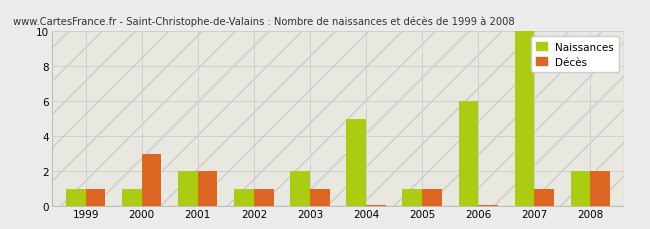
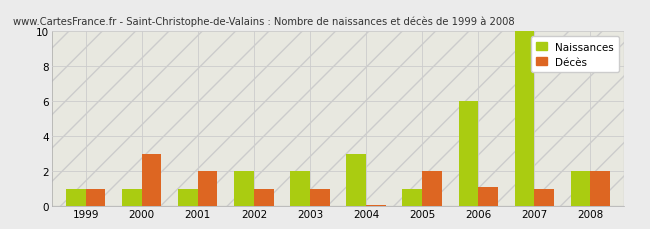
Naissances/2001: 2 -> 1
Naissances/2002: 1 -> 2
Naissances/2004: 5 -> 3
Décès/2005: 1.0 -> 2.0
Décès/2006: 0.1 -> 1.1
